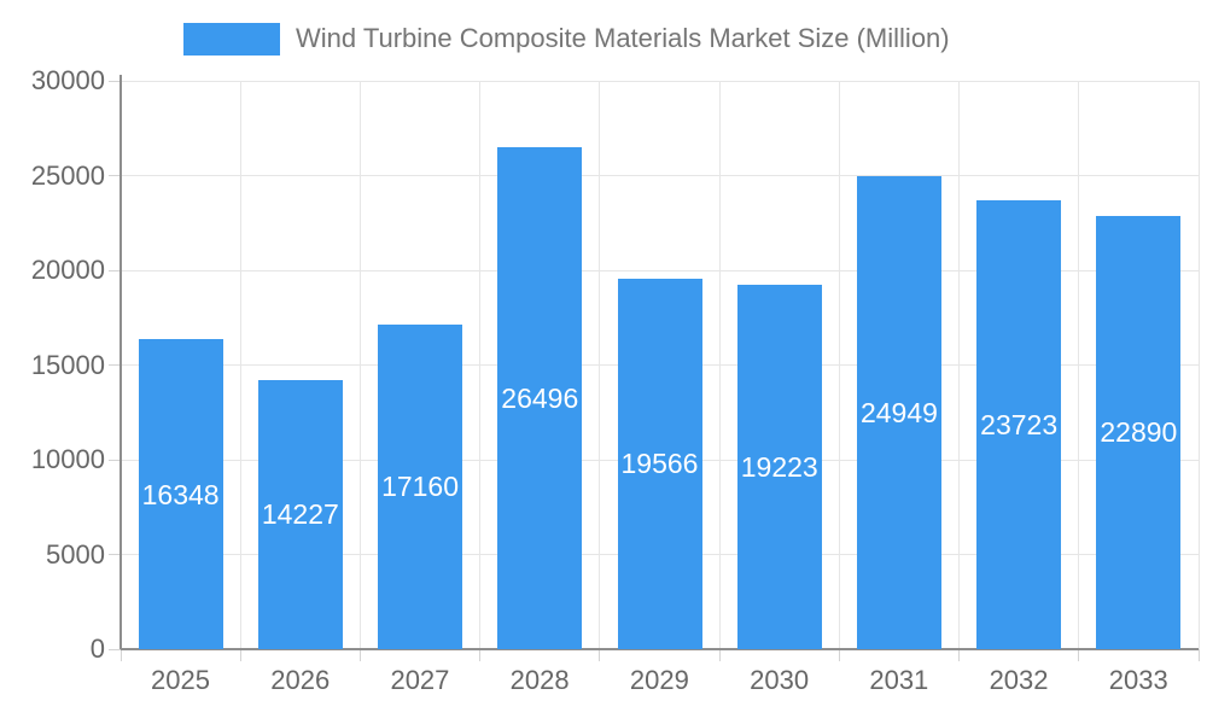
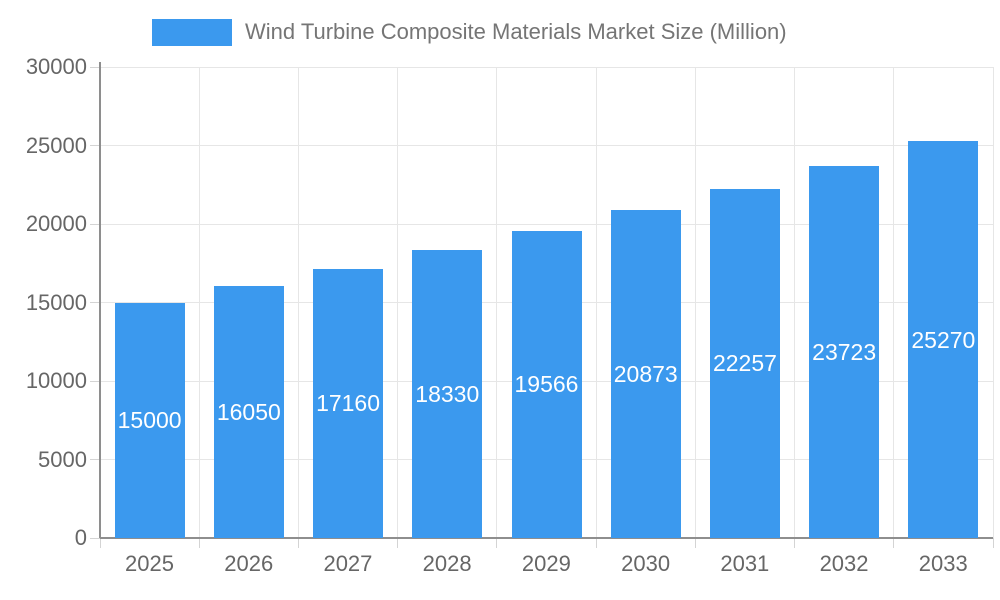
2025: 16348 -> 15000
2026: 14227 -> 16050
2028: 26496 -> 18330
2030: 19223 -> 20873
2031: 24949 -> 22257
2033: 22890 -> 25270
